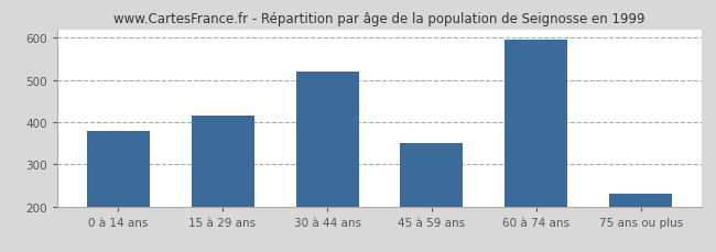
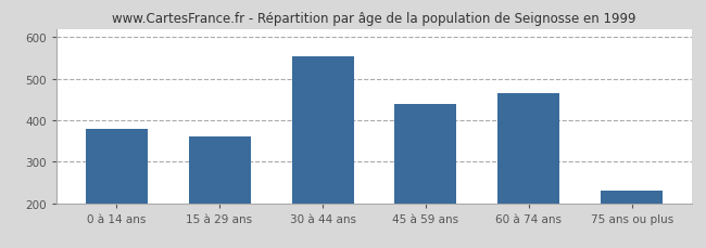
15 à 29 ans: 415 -> 362
30 à 44 ans: 520 -> 553
45 à 59 ans: 350 -> 438
60 à 74 ans: 595 -> 465
